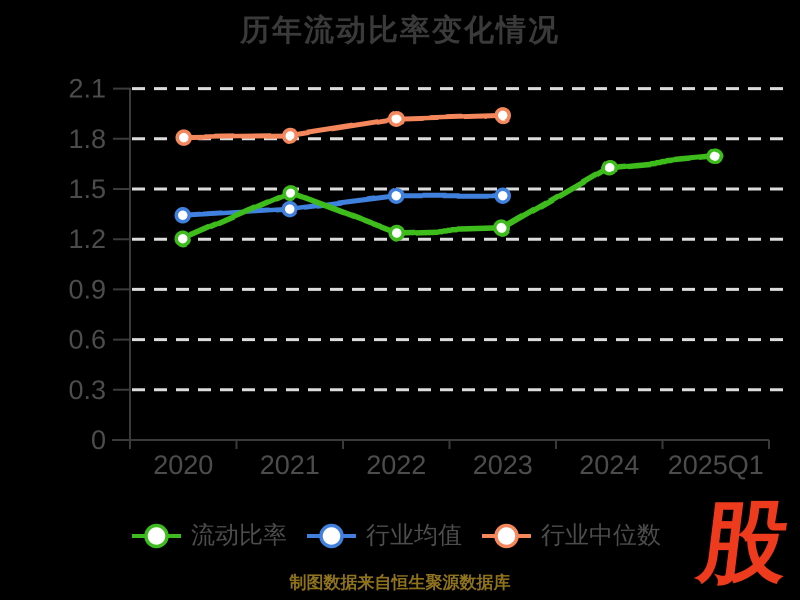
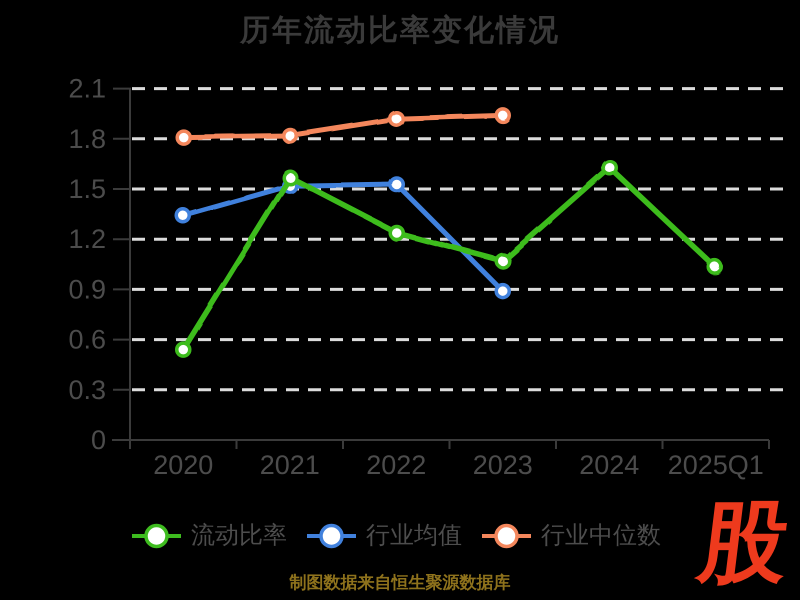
流动比率/2020: 1.20 -> 0.54
流动比率/2021: 1.48 -> 1.57
行业均值/2021: 1.38 -> 1.52
行业均值/2022: 1.46 -> 1.53
流动比率/2023: 1.26 -> 1.07
行业均值/2023: 1.46 -> 0.89
流动比率/2025Q1: 1.69 -> 1.03
